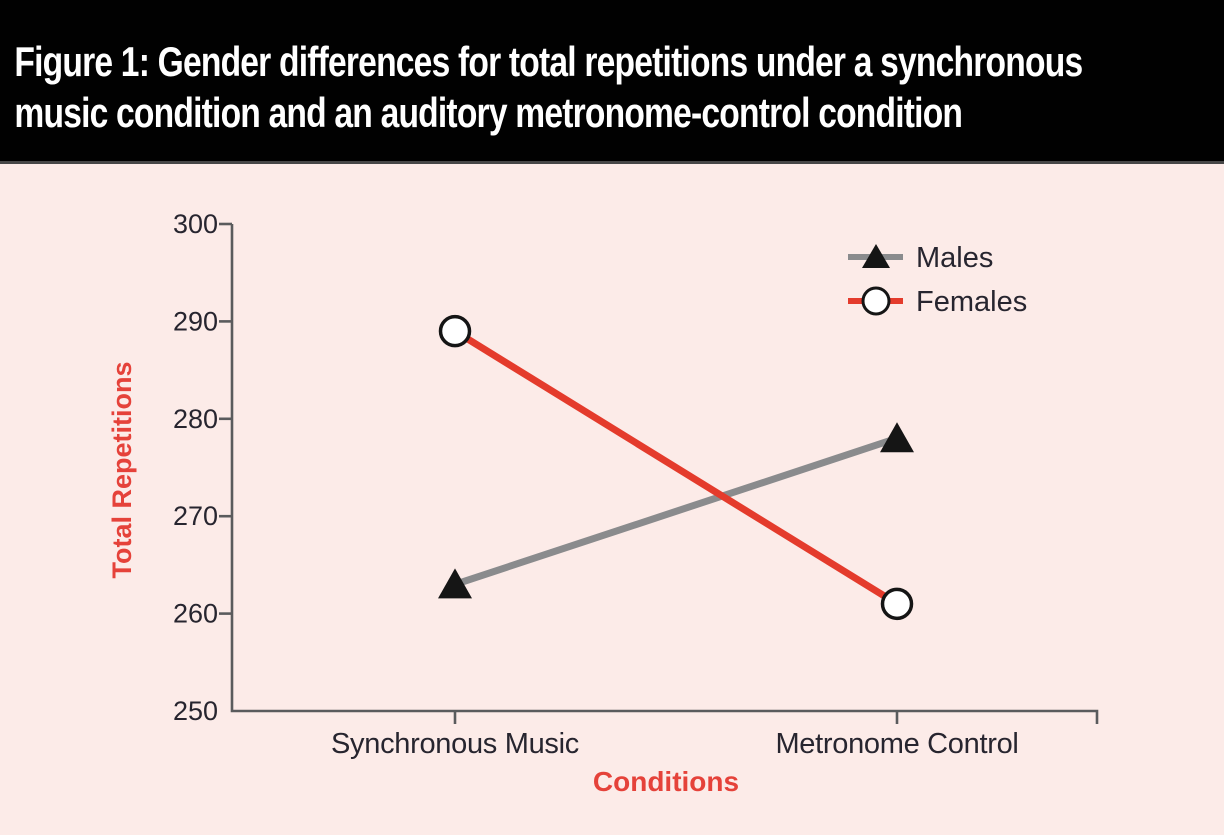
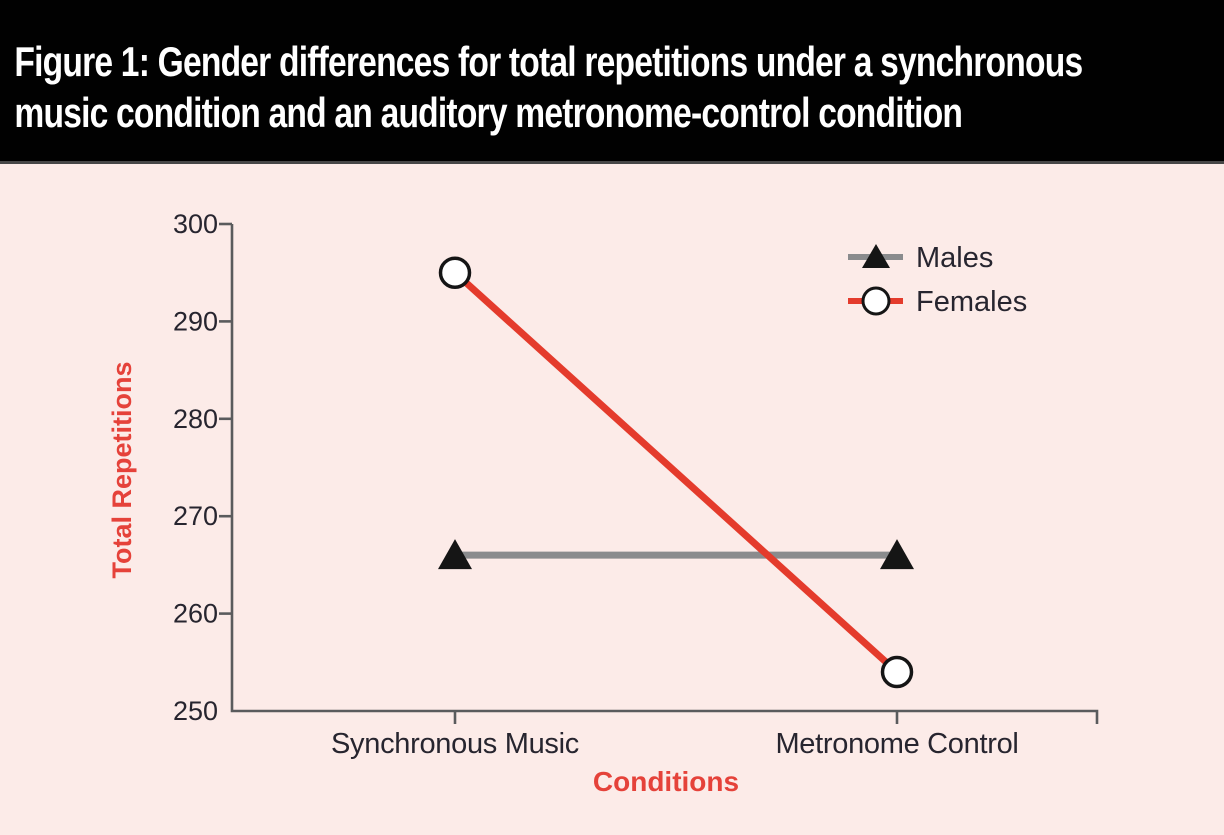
Males/Synchronous Music: 263 -> 266
Females/Synchronous Music: 289 -> 295
Males/Metronome Control: 278 -> 266
Females/Metronome Control: 261 -> 254
